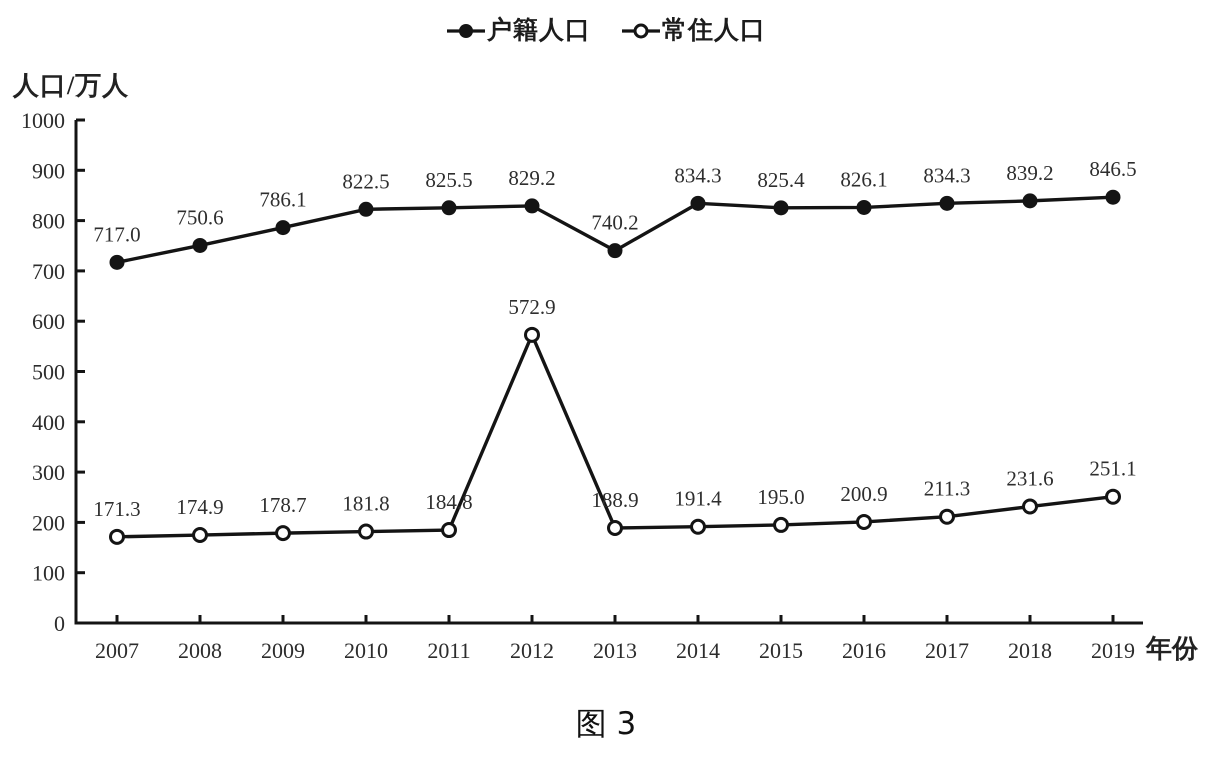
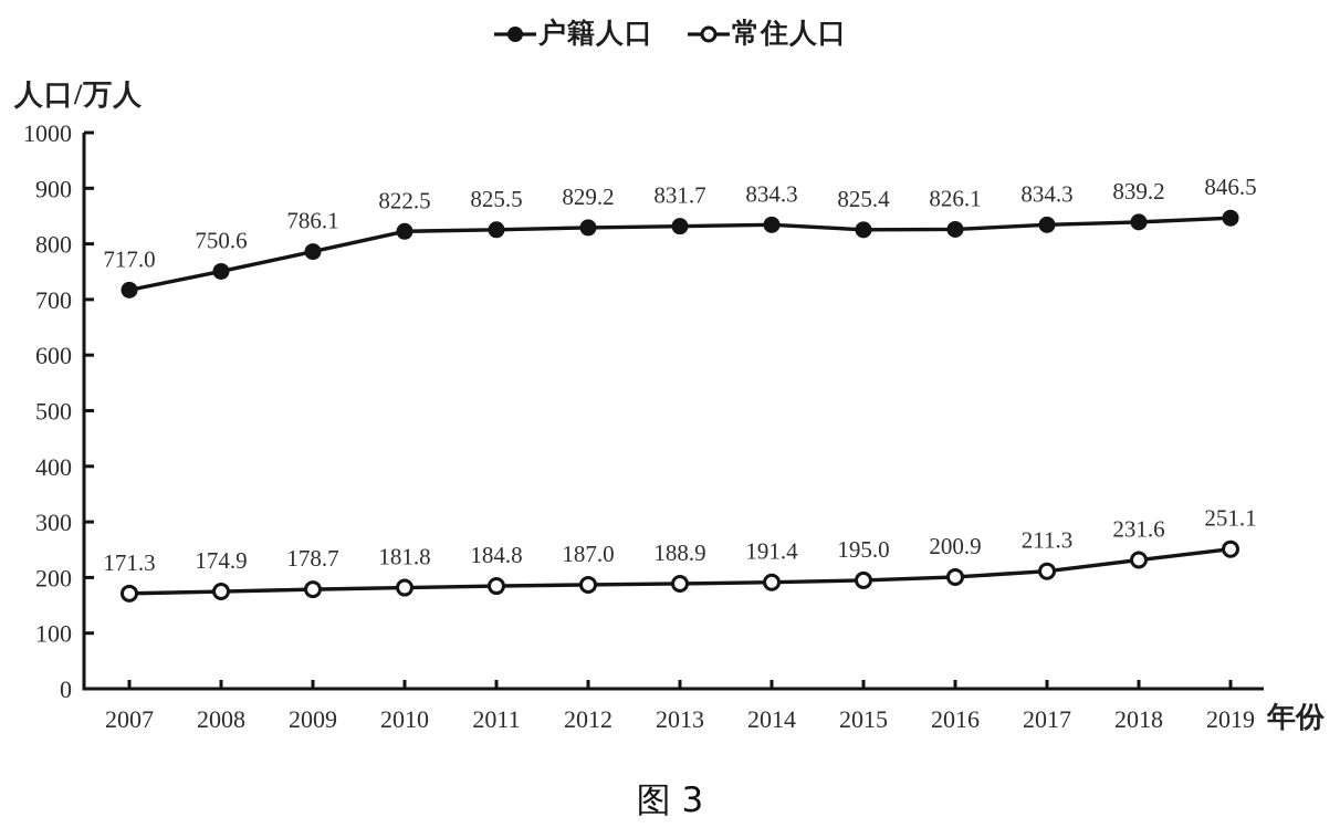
常住人口/2012: 572.9 -> 187.0
户籍人口/2013: 740.2 -> 831.7
